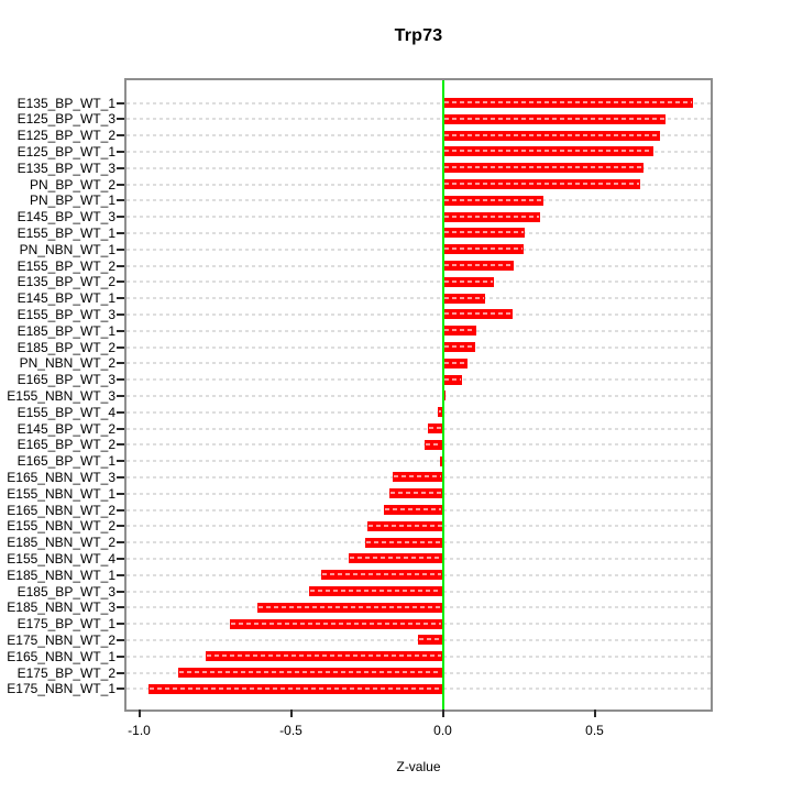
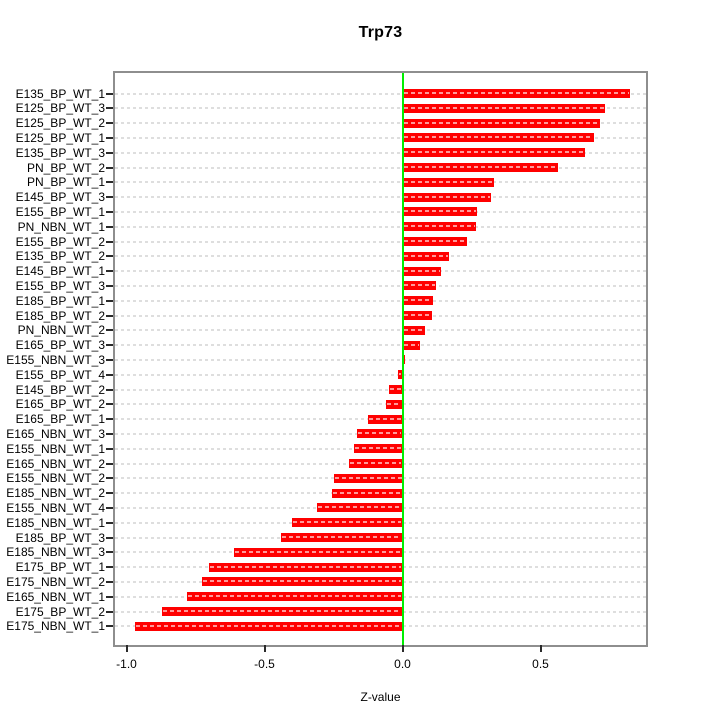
PN_BP_WT_2: 0.65 -> 0.56
E155_BP_WT_3: 0.23 -> 0.12
E165_BP_WT_1: -0.01 -> -0.12
E175_NBN_WT_2: -0.08 -> -0.72
